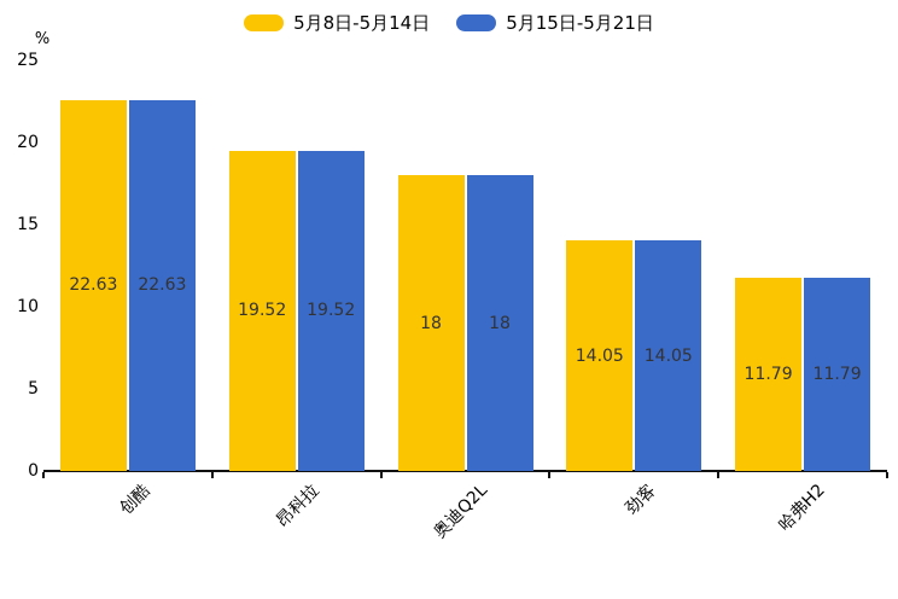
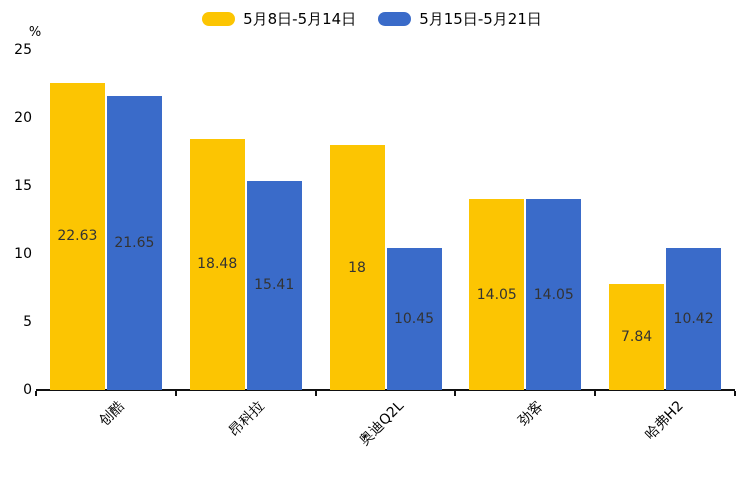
5月15日-5月21日/创酷: 22.63 -> 21.65
5月8日-5月14日/昂科拉: 19.52 -> 18.48
5月15日-5月21日/昂科拉: 19.52 -> 15.41
5月15日-5月21日/奥迪Q2L: 18 -> 10.45
5月8日-5月14日/哈弗H2: 11.79 -> 7.84
5月15日-5月21日/哈弗H2: 11.79 -> 10.42
